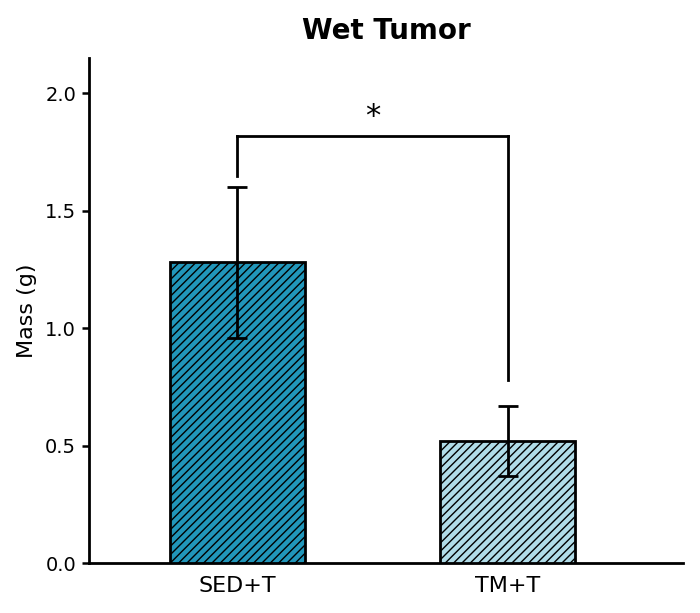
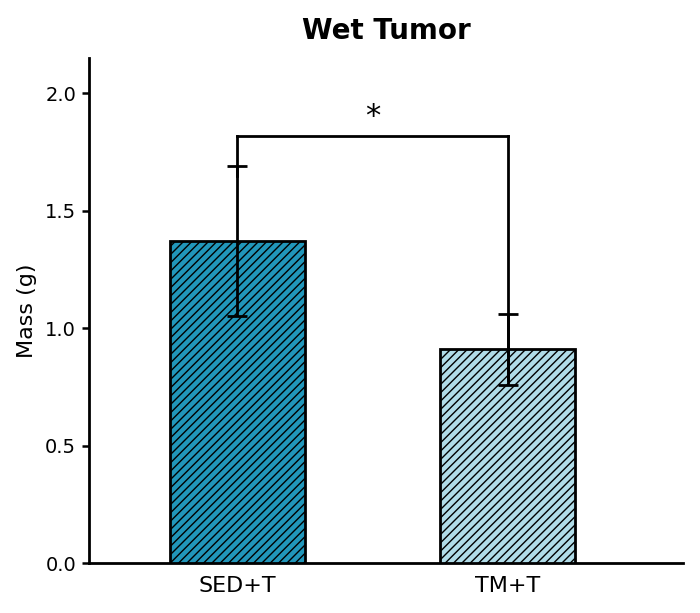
SED+T: 1.28 -> 1.37
TM+T: 0.52 -> 0.91
